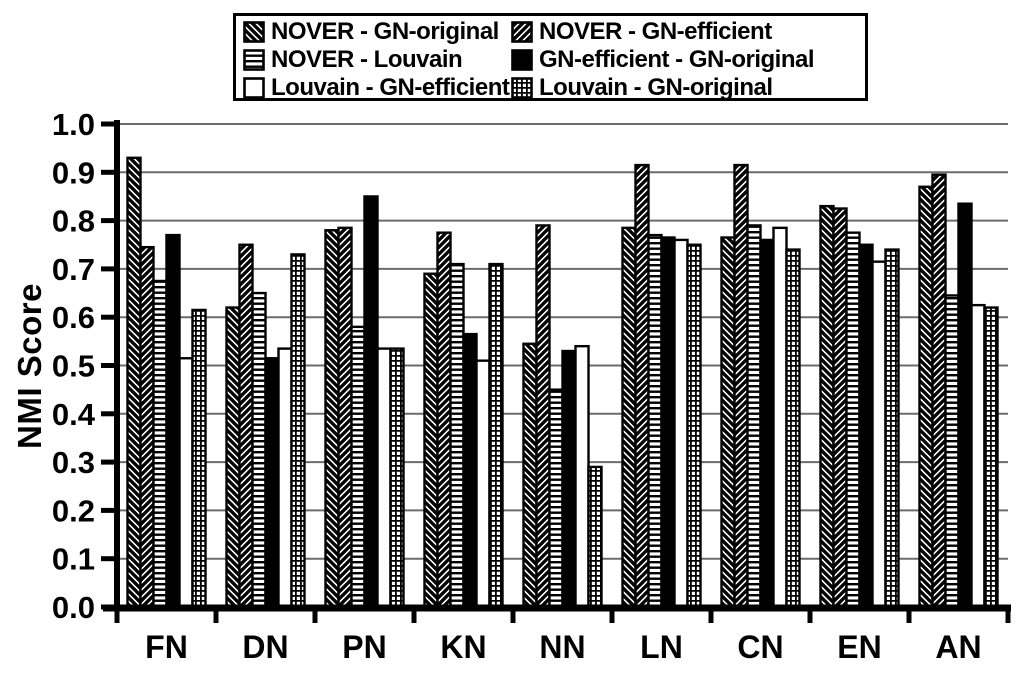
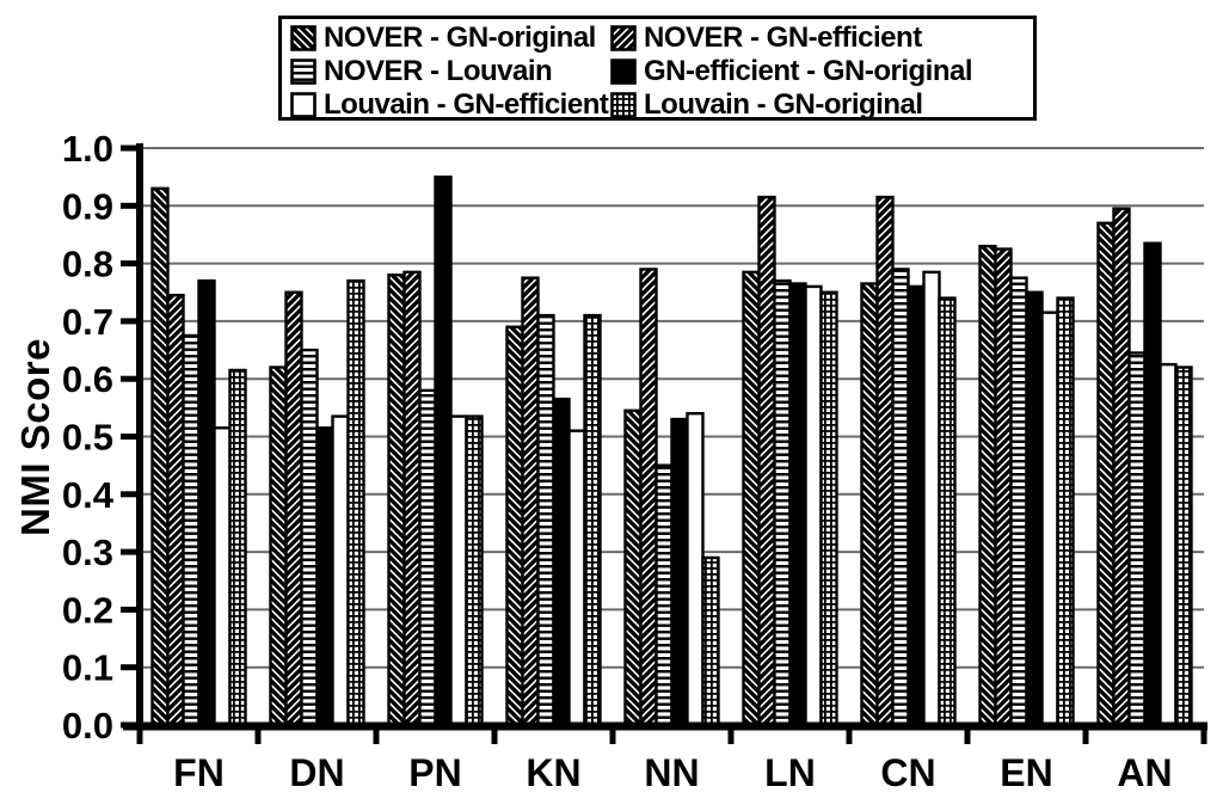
Louvain - GN-original/DN: 0.73 -> 0.77
GN-efficient - GN-original/PN: 0.85 -> 0.95
